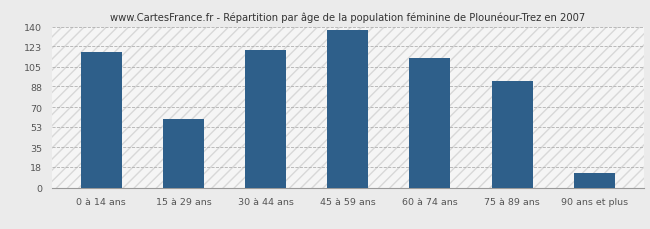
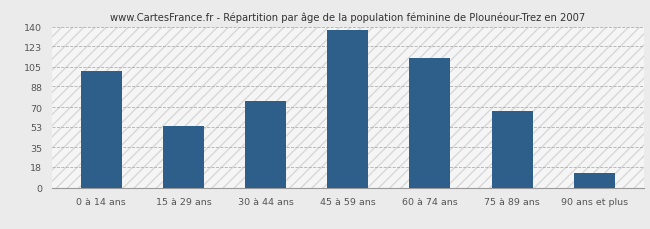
0 à 14 ans: 118 -> 101
15 à 29 ans: 60 -> 54
30 à 44 ans: 120 -> 75
75 à 89 ans: 93 -> 67
